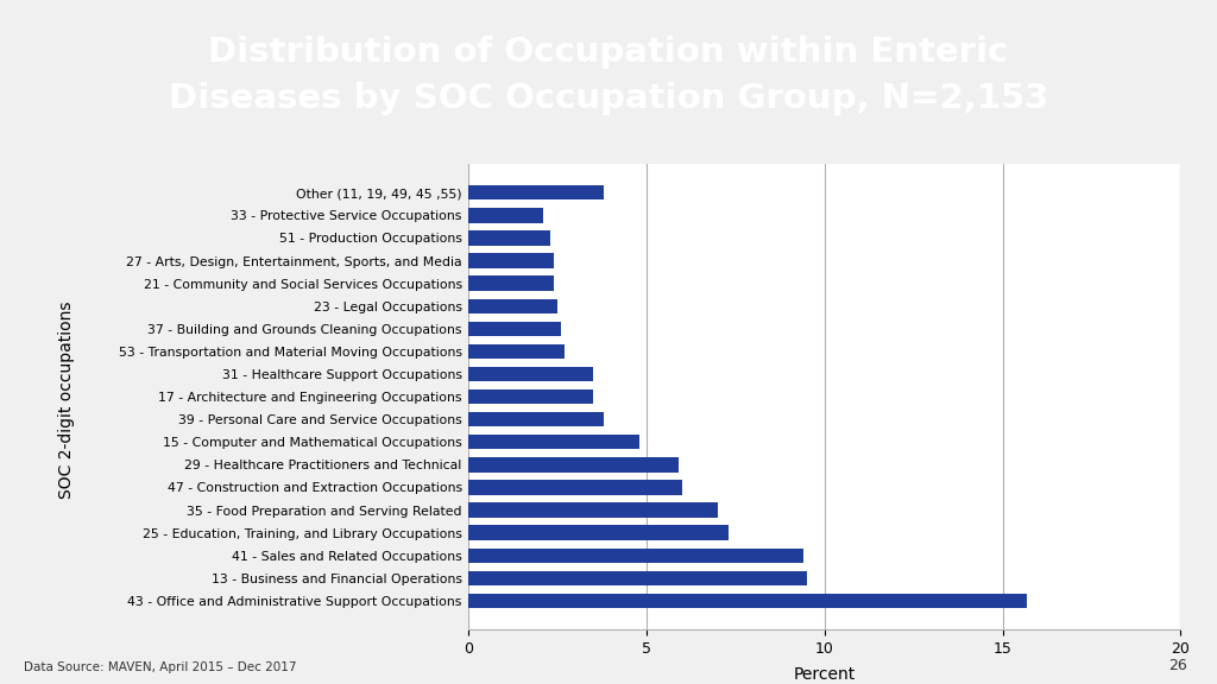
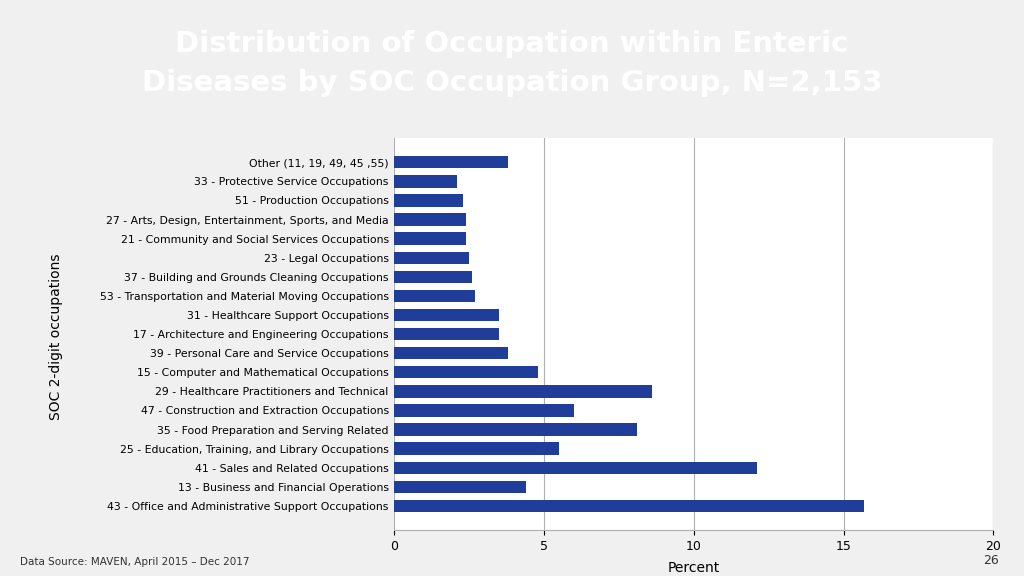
29 - Healthcare Practitioners and Technical: 5.9 -> 8.6
35 - Food Preparation and Serving Related: 7.0 -> 8.1
25 - Education, Training, and Library Occupations: 7.3 -> 5.5
41 - Sales and Related Occupations: 9.4 -> 12.1
13 - Business and Financial Operations: 9.5 -> 4.4
